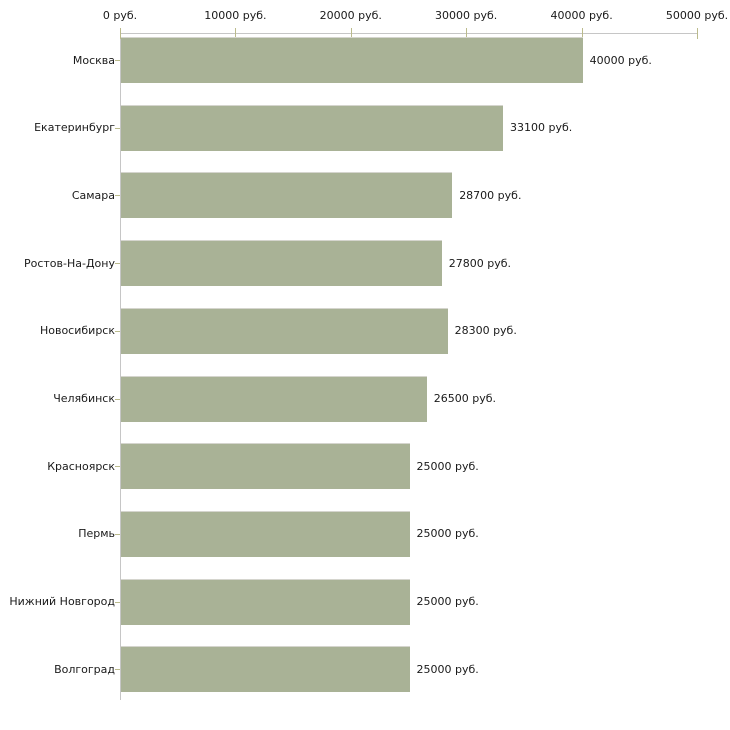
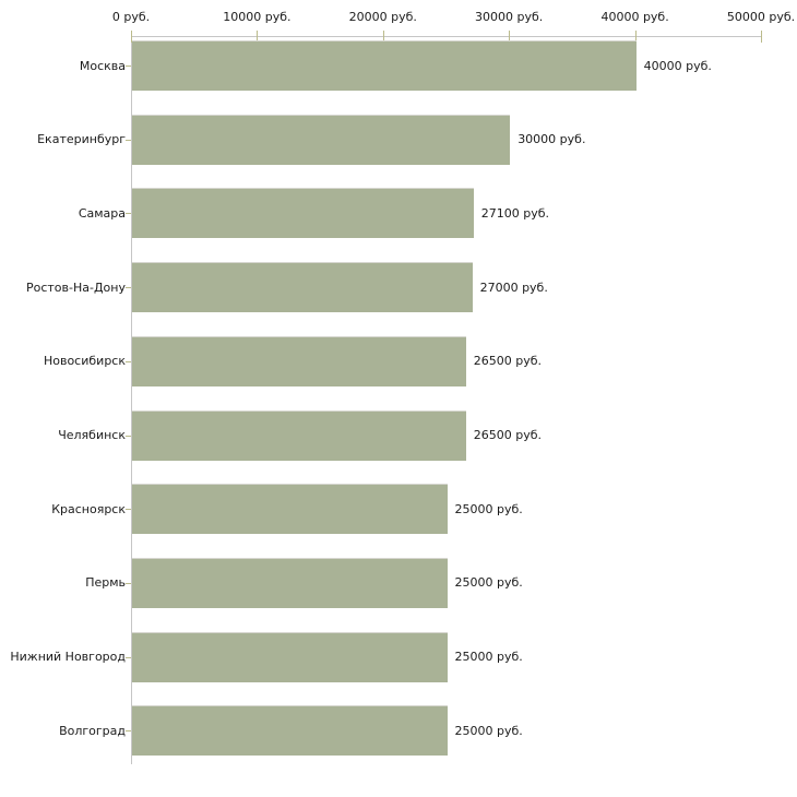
Екатеринбург: 33100 -> 30000
Самара: 28700 -> 27100
Ростов-На-Дону: 27800 -> 27000
Новосибирск: 28300 -> 26500
